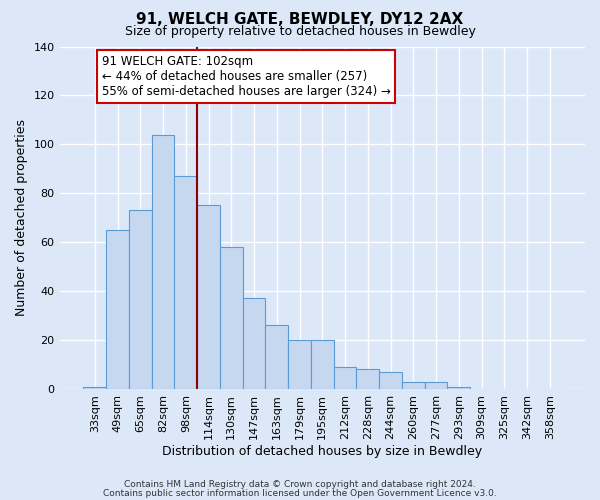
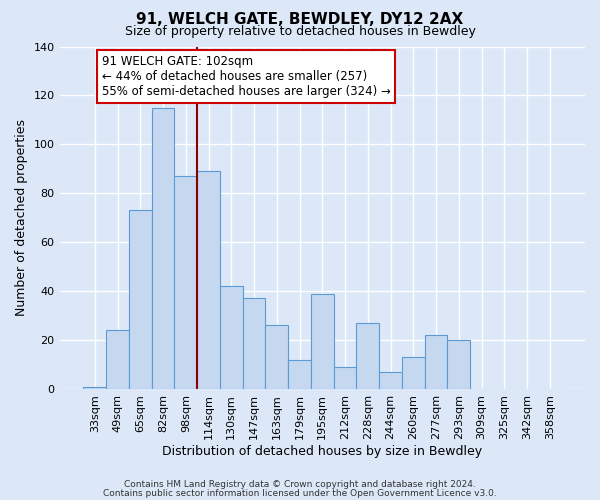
49sqm: 65 -> 24
82sqm: 104 -> 115
114sqm: 75 -> 89
130sqm: 58 -> 42
179sqm: 20 -> 12
195sqm: 20 -> 39
228sqm: 8 -> 27
260sqm: 3 -> 13
277sqm: 3 -> 22
293sqm: 1 -> 20
